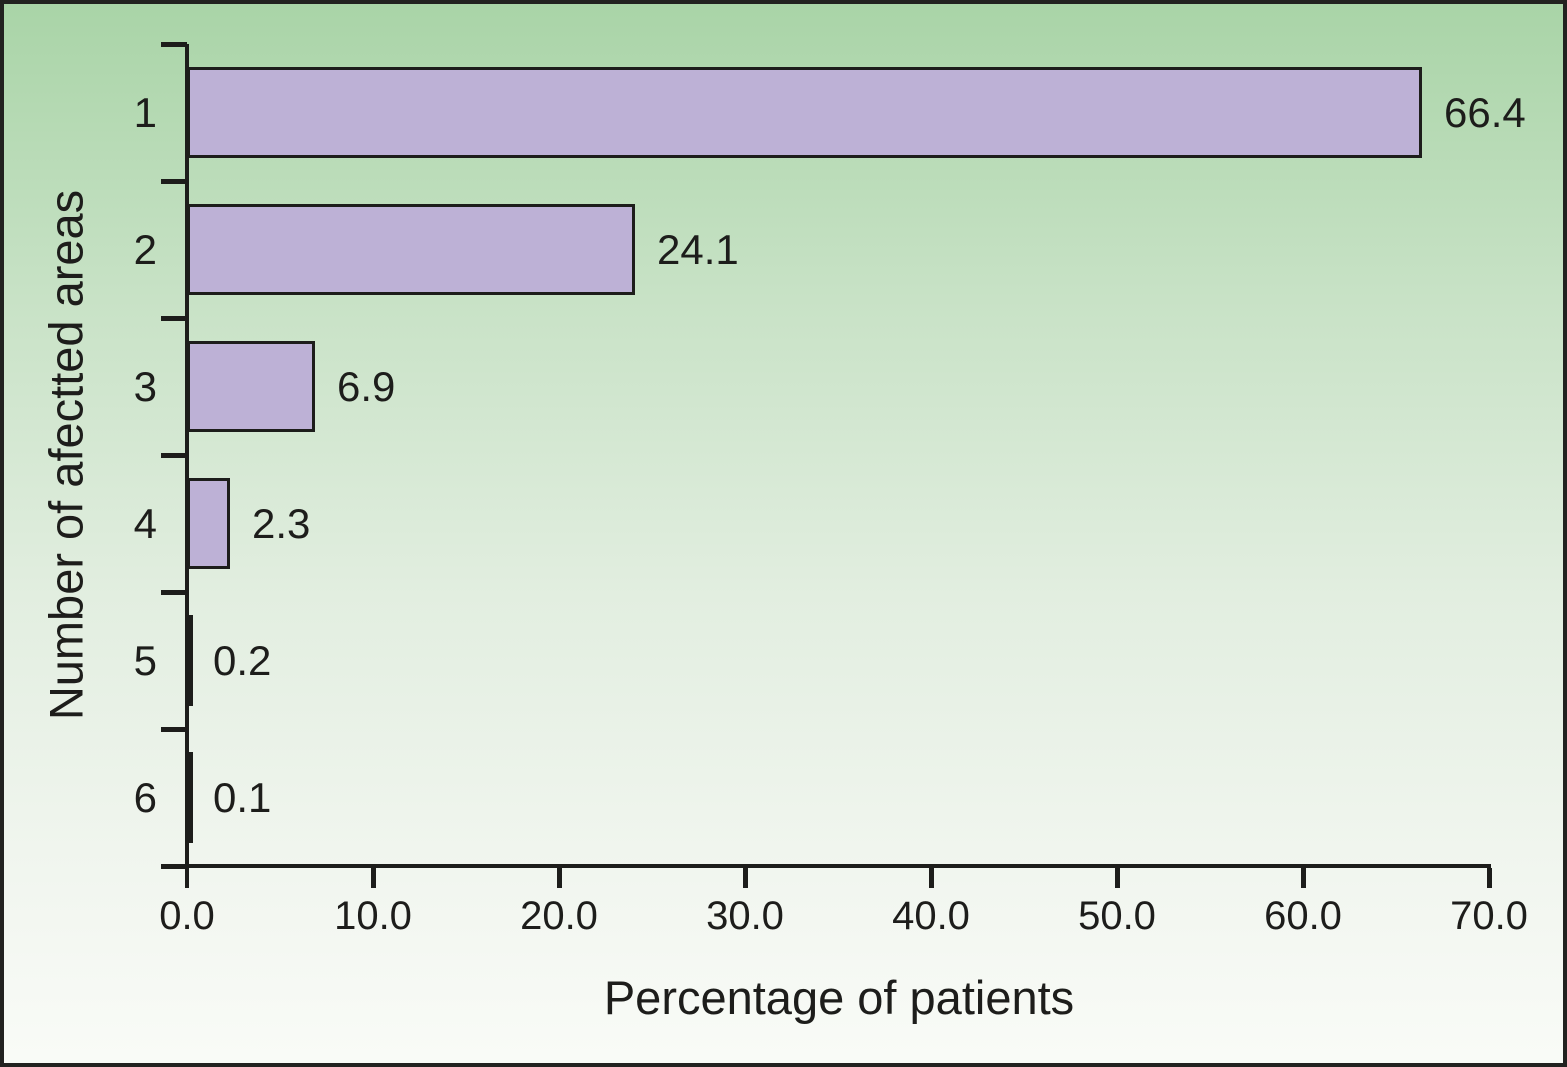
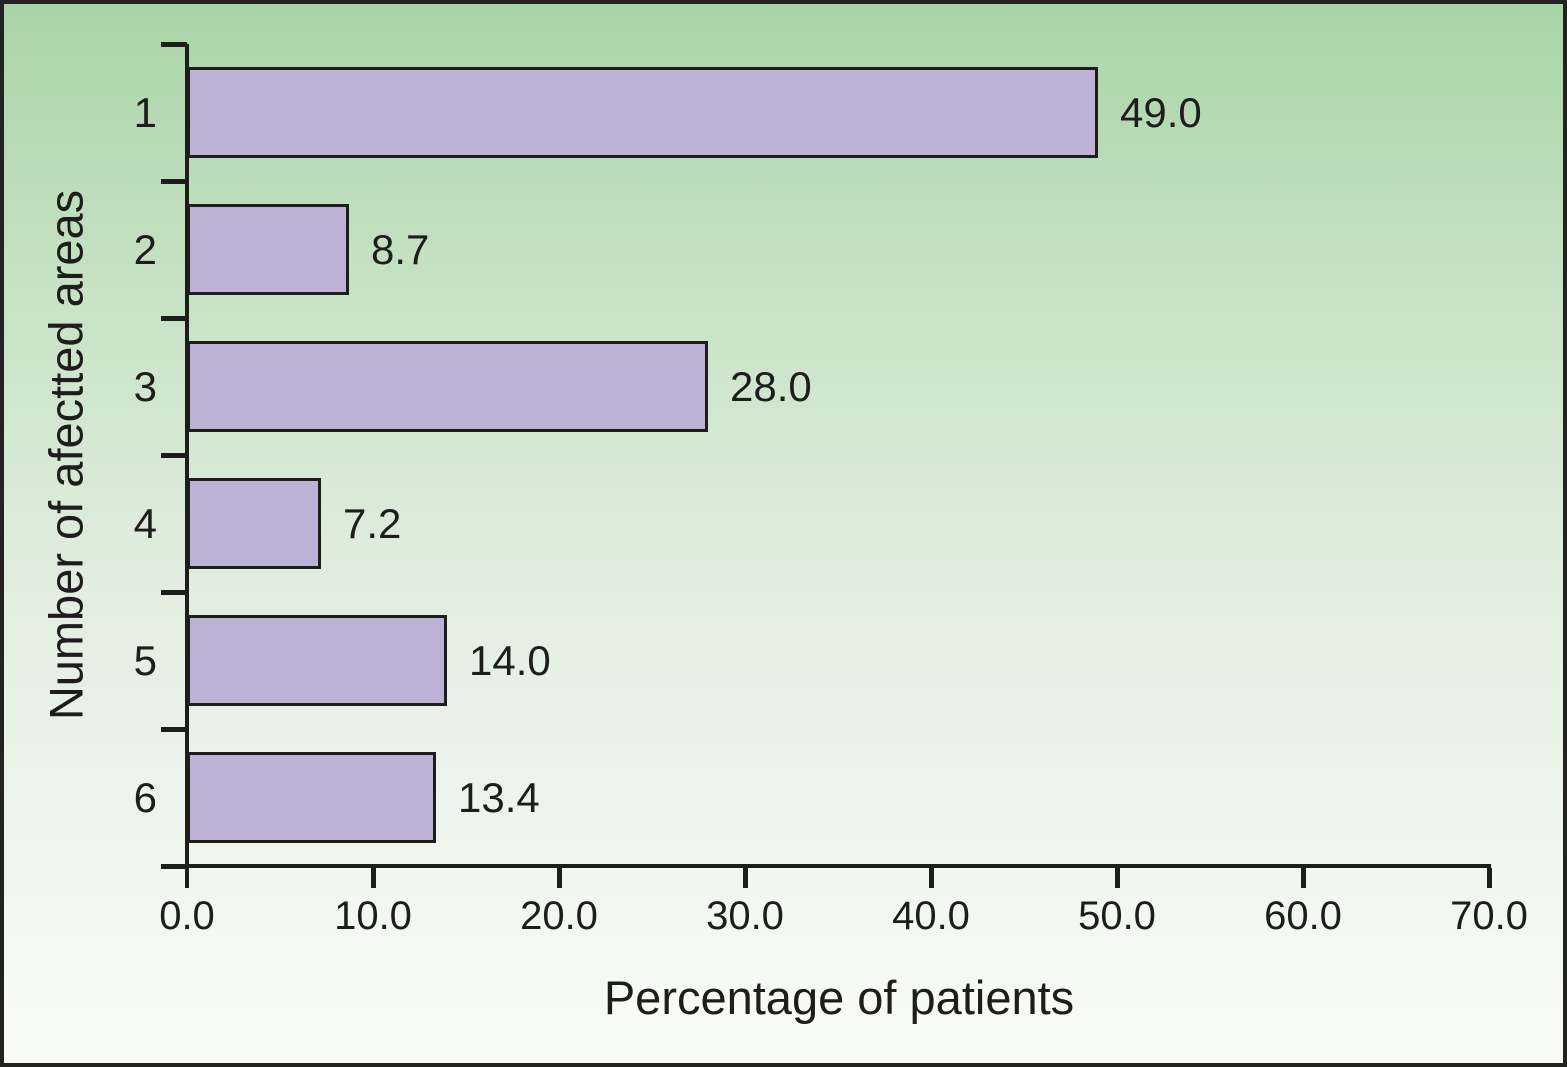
1: 66.4 -> 49.0
2: 24.1 -> 8.7
3: 6.9 -> 28.0
4: 2.3 -> 7.2
5: 0.2 -> 14.0
6: 0.1 -> 13.4
